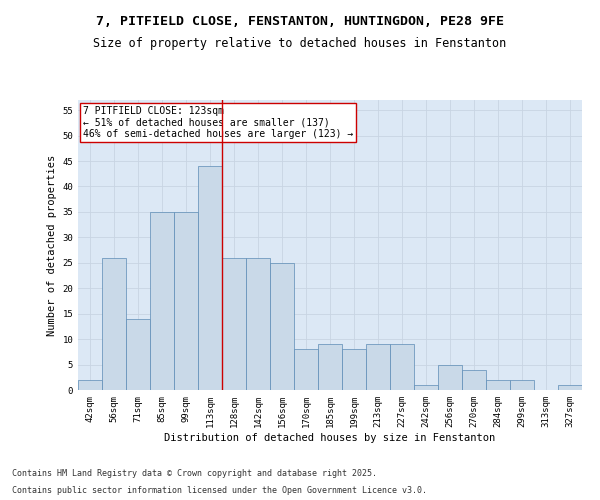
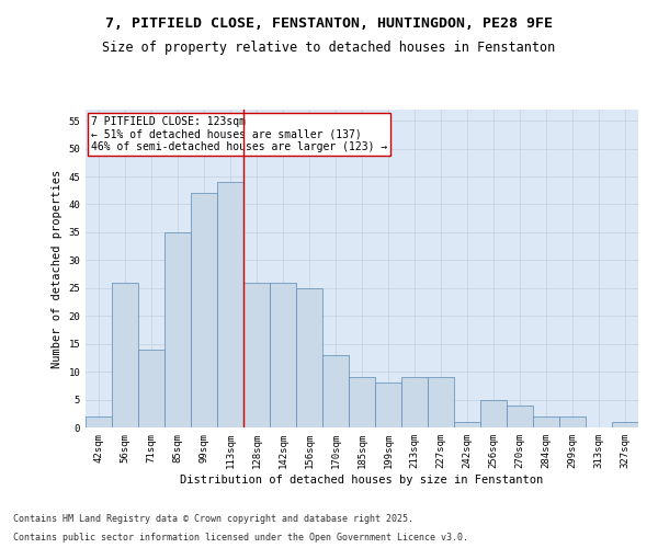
99sqm: 35 -> 42
170sqm: 8 -> 13
